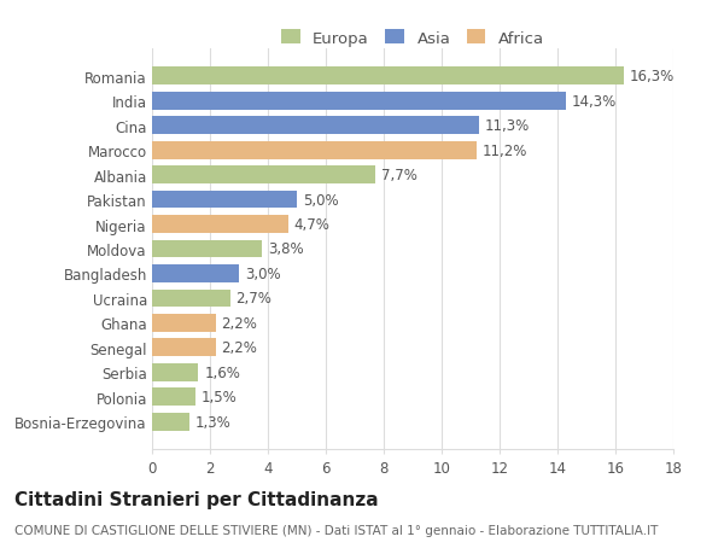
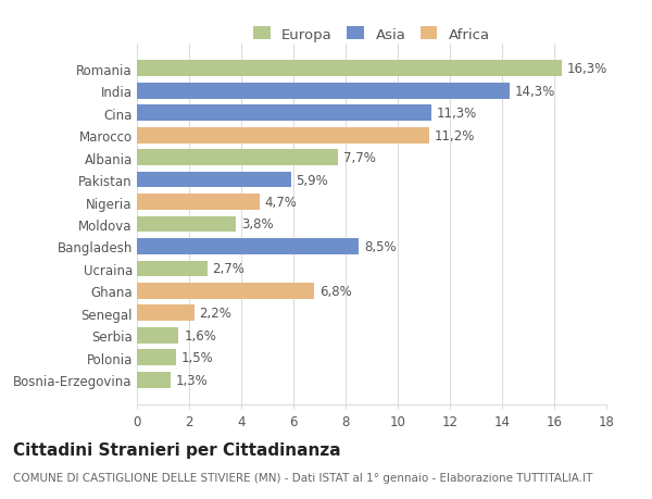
Pakistan: 5,0% -> 5,9%
Bangladesh: 3,0% -> 8,5%
Ghana: 2,2% -> 6,8%
